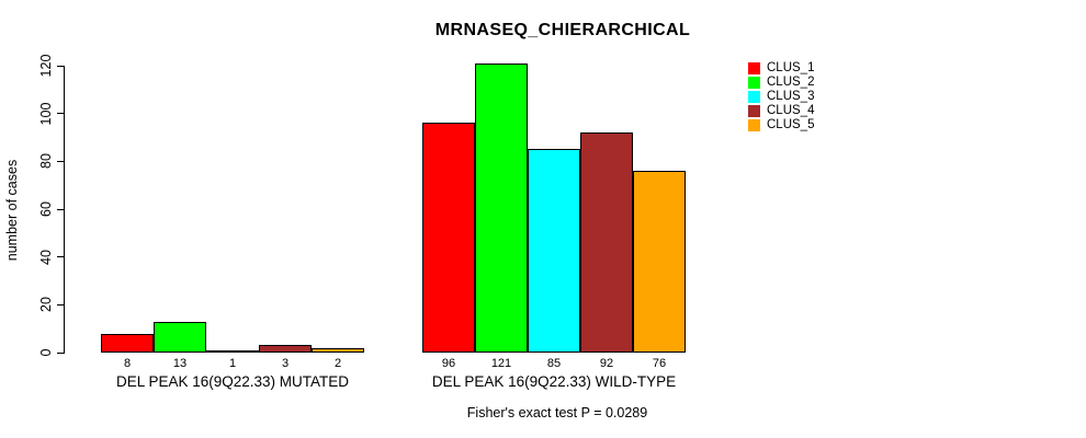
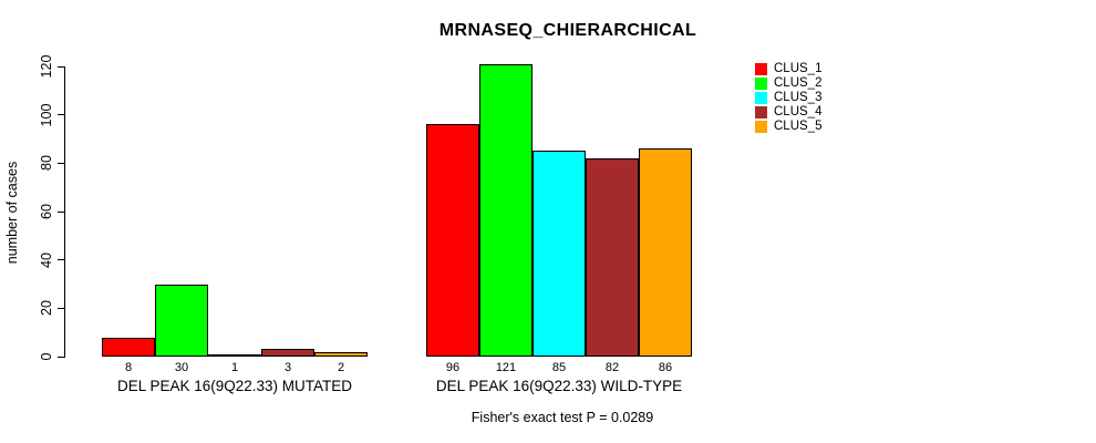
CLUS_2/DEL PEAK 16(9Q22.33) MUTATED: 13 -> 30
CLUS_4/DEL PEAK 16(9Q22.33) WILD-TYPE: 92 -> 82
CLUS_5/DEL PEAK 16(9Q22.33) WILD-TYPE: 76 -> 86
